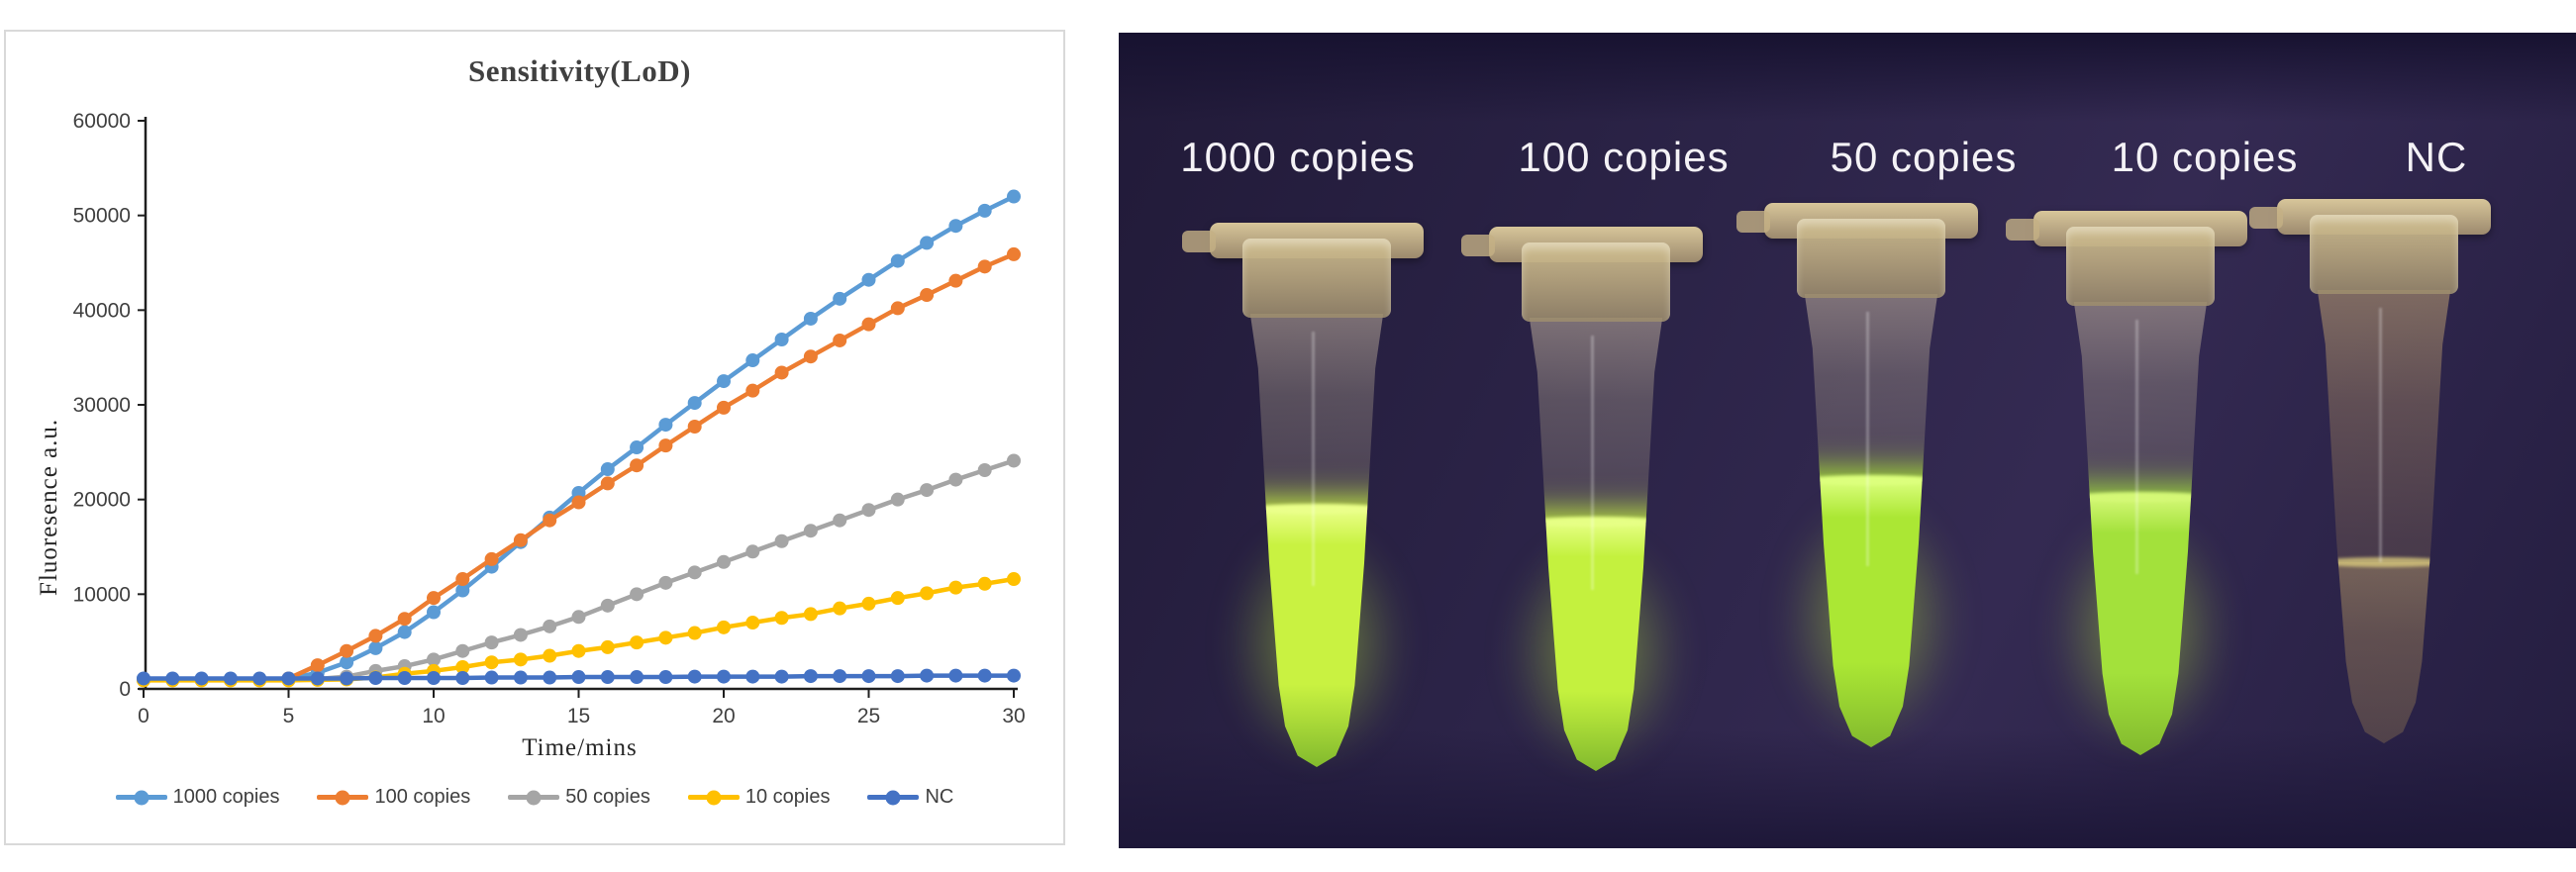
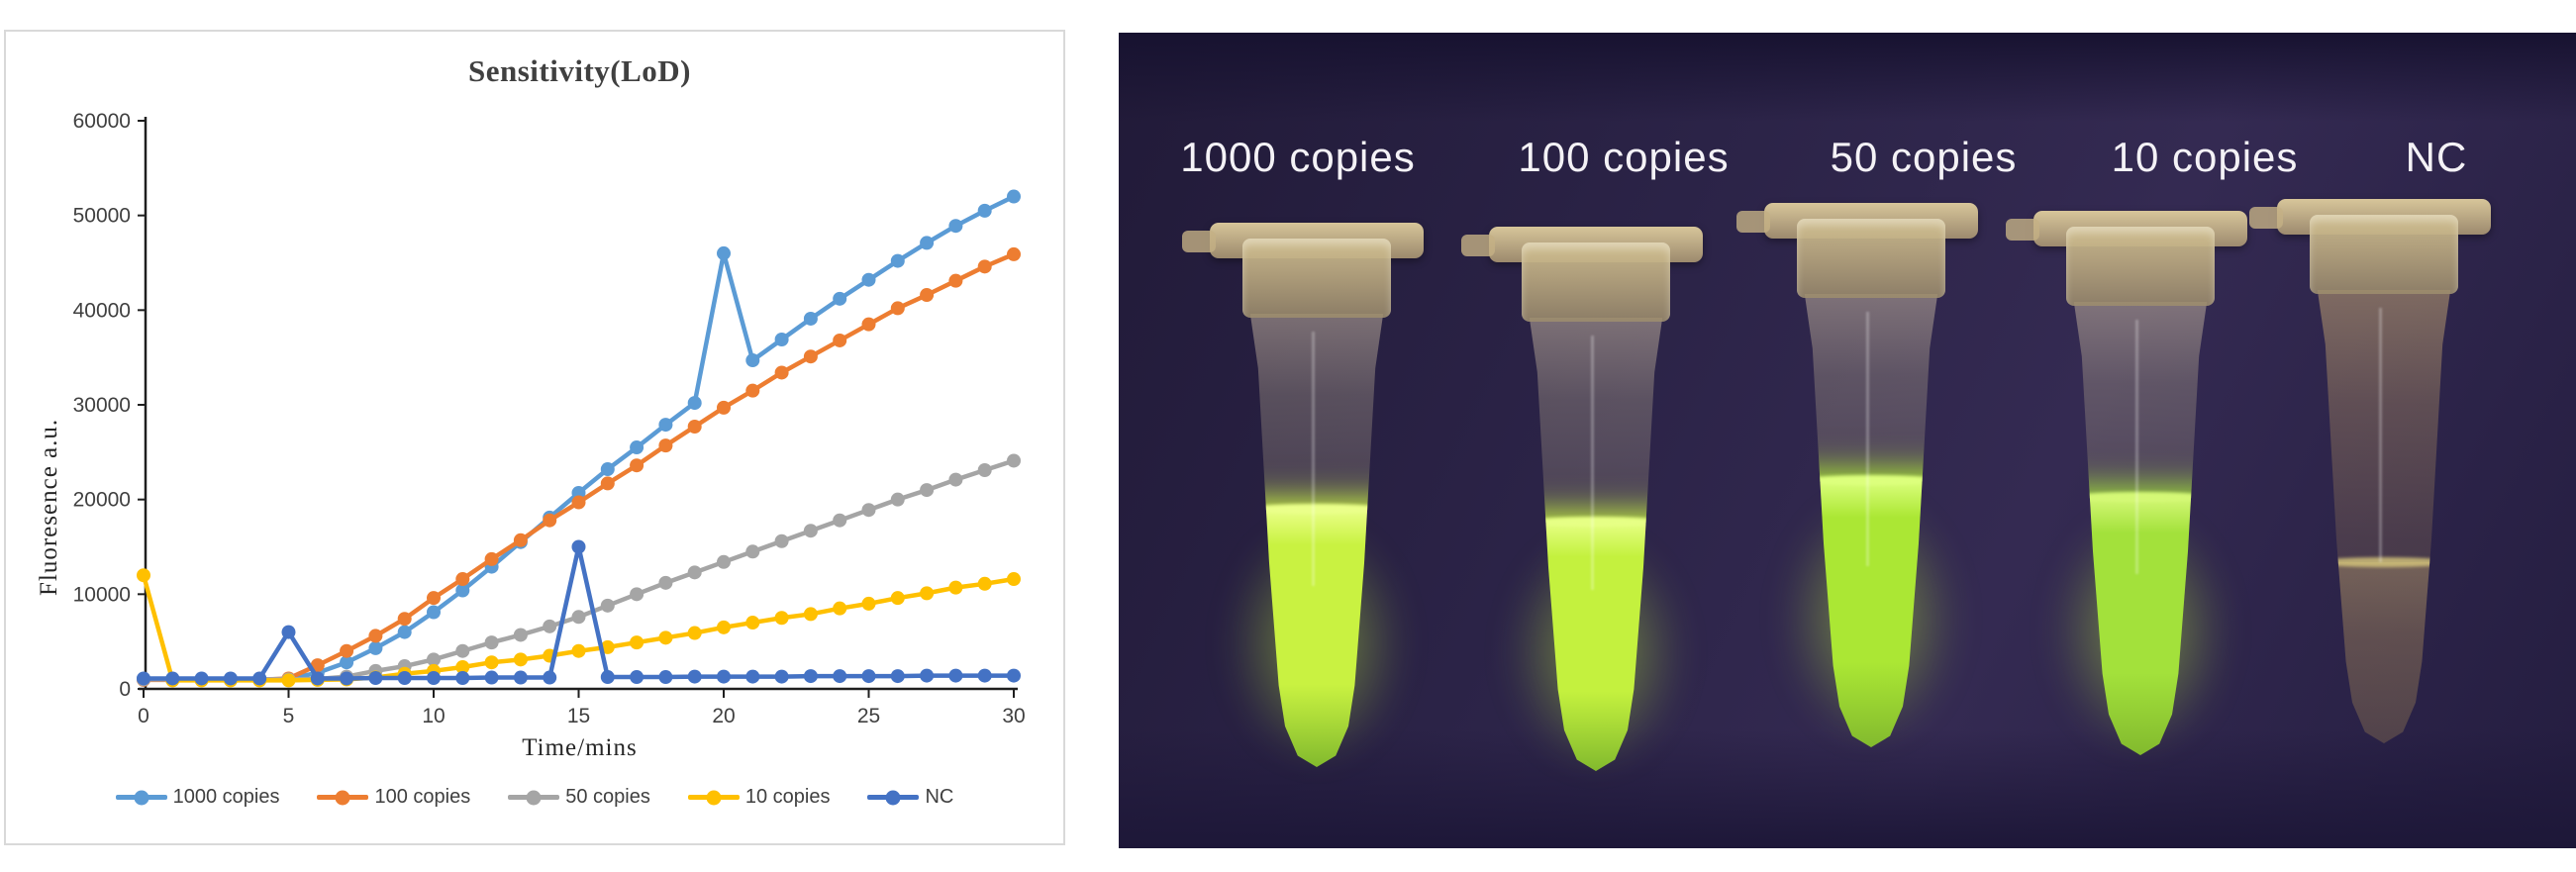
10 copies/0: 1000 -> 12000
NC/5: 1000 -> 6000
NC/15: 1000 -> 15000
1000 copies/20: 32000 -> 46000
